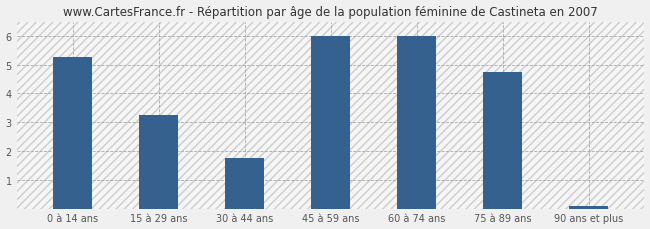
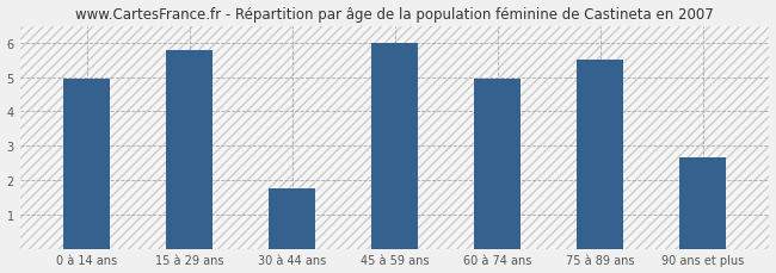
0 à 14 ans: 5.25 -> 4.95
15 à 29 ans: 3.25 -> 5.80
60 à 74 ans: 6.00 -> 4.95
75 à 89 ans: 4.75 -> 5.50
90 ans et plus: 0.08 -> 2.65
